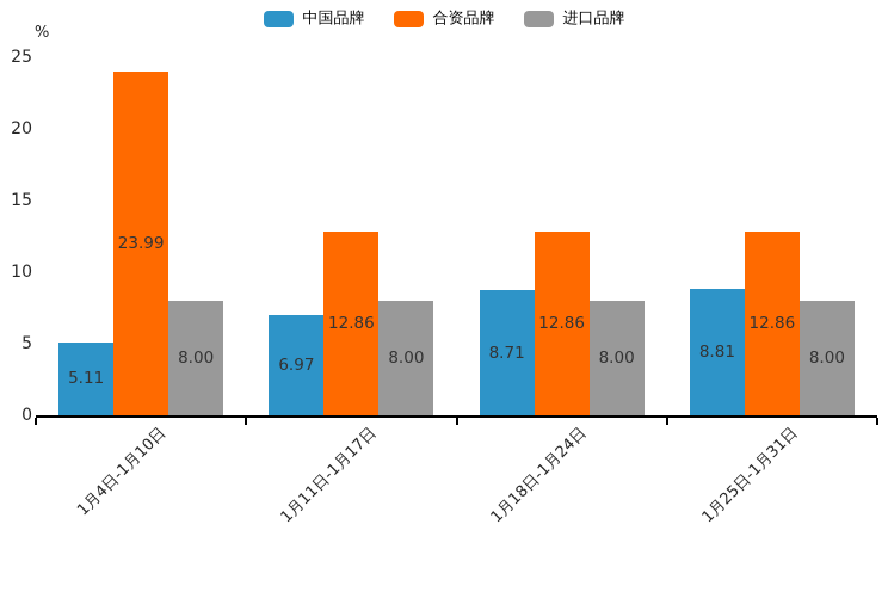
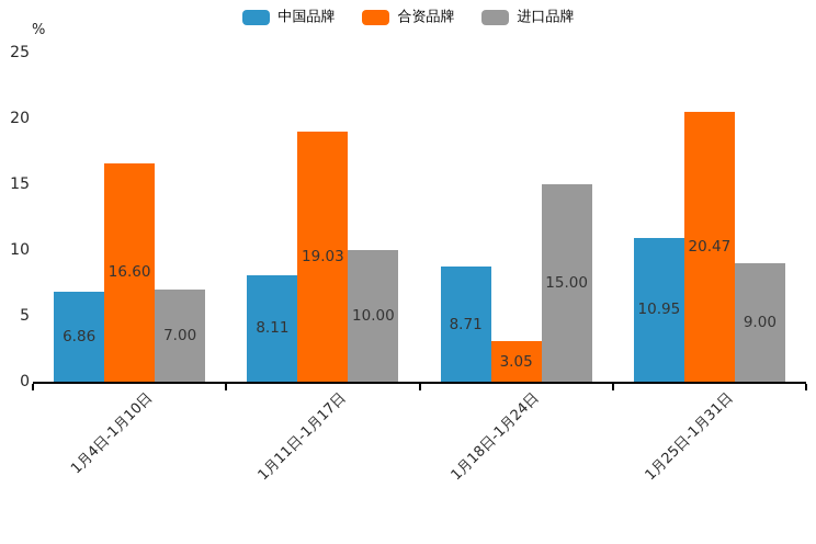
中国品牌/1月4日-1月10日: 5.11 -> 6.86
合资品牌/1月4日-1月10日: 23.99 -> 16.60
进口品牌/1月4日-1月10日: 8.00 -> 7.00
中国品牌/1月11日-1月17日: 6.97 -> 8.11
合资品牌/1月11日-1月17日: 12.86 -> 19.03
进口品牌/1月11日-1月17日: 8.00 -> 10.00
合资品牌/1月18日-1月24日: 12.86 -> 3.05
进口品牌/1月18日-1月24日: 8.00 -> 15.00
中国品牌/1月25日-1月31日: 8.81 -> 10.95
合资品牌/1月25日-1月31日: 12.86 -> 20.47
进口品牌/1月25日-1月31日: 8.00 -> 9.00
